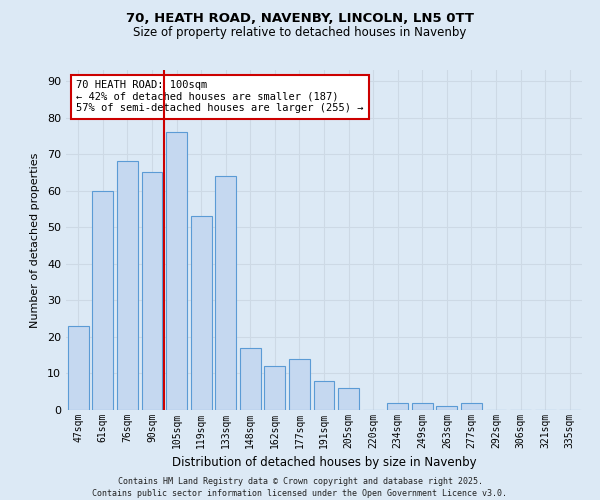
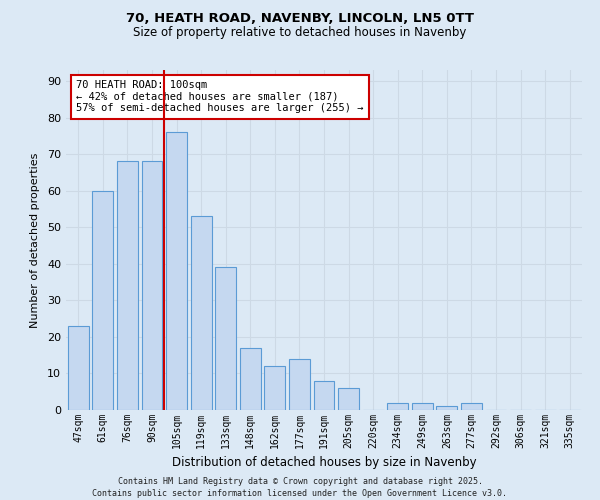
90sqm: 65 -> 68
133sqm: 64 -> 39
